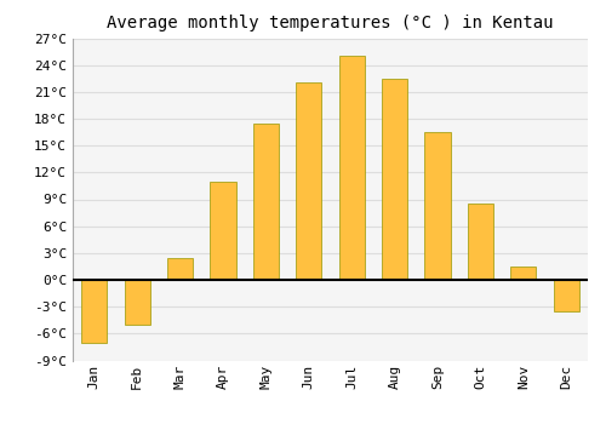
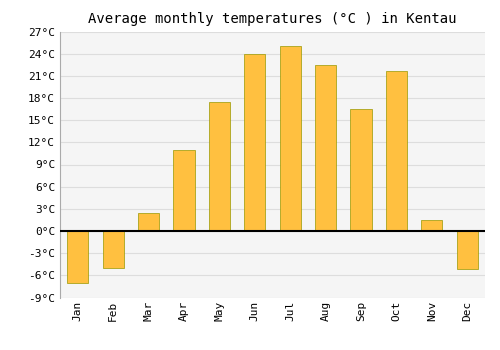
Jun: 22.0°C -> 24.0°C
Oct: 8.5°C -> 21.6°C
Dec: -3.5°C -> -5.2°C
